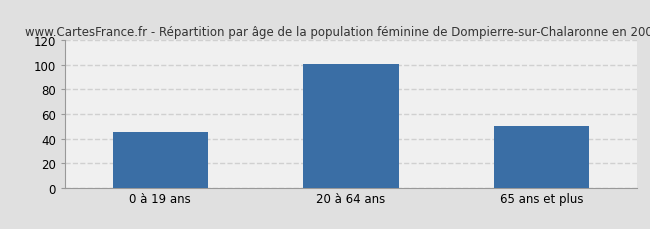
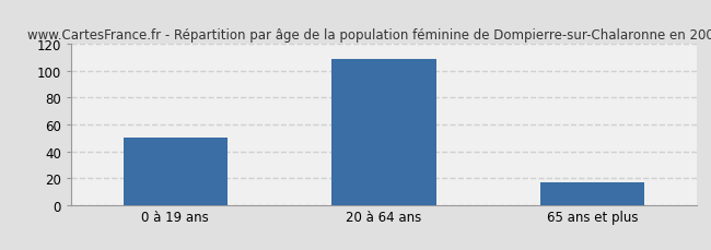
0 à 19 ans: 45 -> 50
20 à 64 ans: 101 -> 109
65 ans et plus: 50 -> 17
